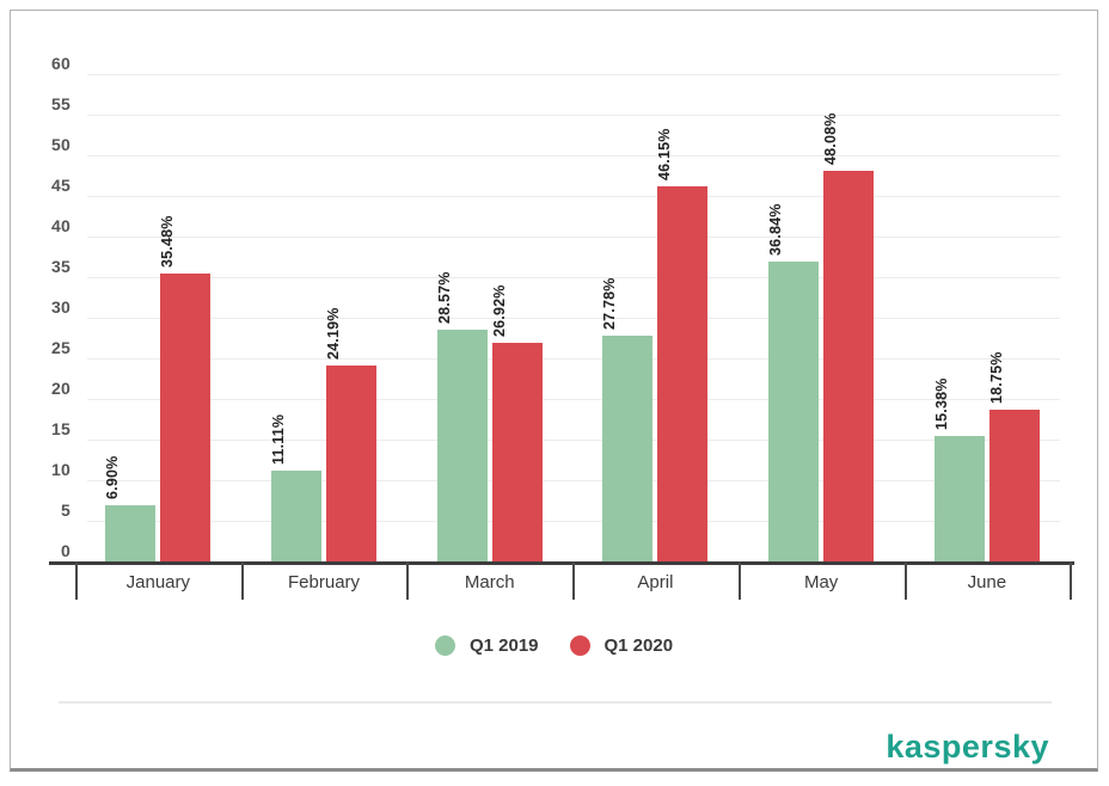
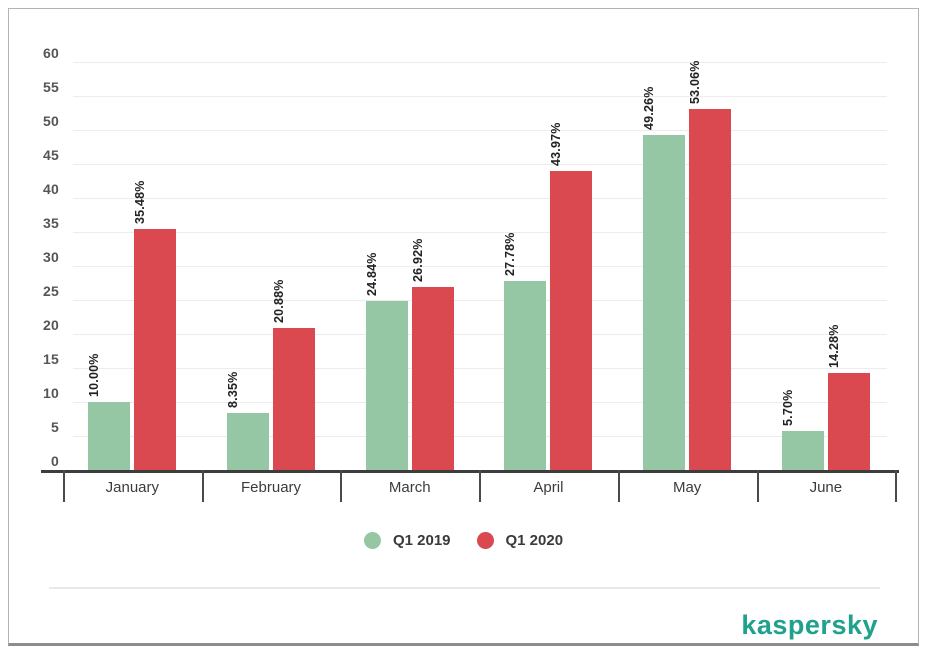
Q1 2019/January: 6.90% -> 10.00%
Q1 2019/February: 11.11% -> 8.35%
Q1 2020/February: 24.19% -> 20.88%
Q1 2019/March: 28.57% -> 24.84%
Q1 2020/April: 46.15% -> 43.97%
Q1 2019/May: 36.84% -> 49.26%
Q1 2020/May: 48.08% -> 53.06%
Q1 2019/June: 15.38% -> 5.70%
Q1 2020/June: 18.75% -> 14.28%
